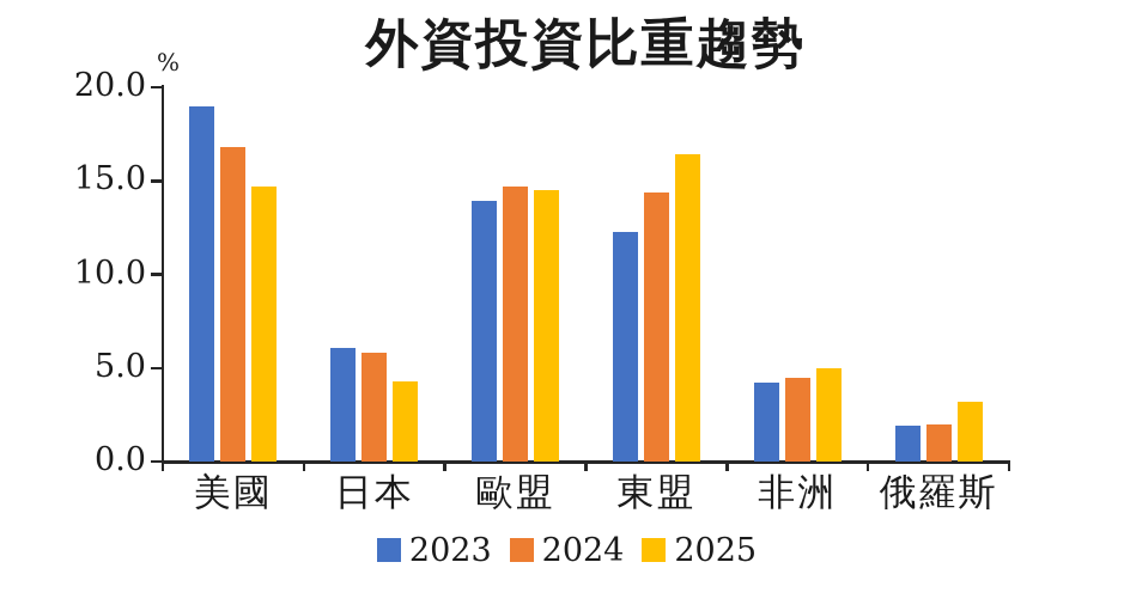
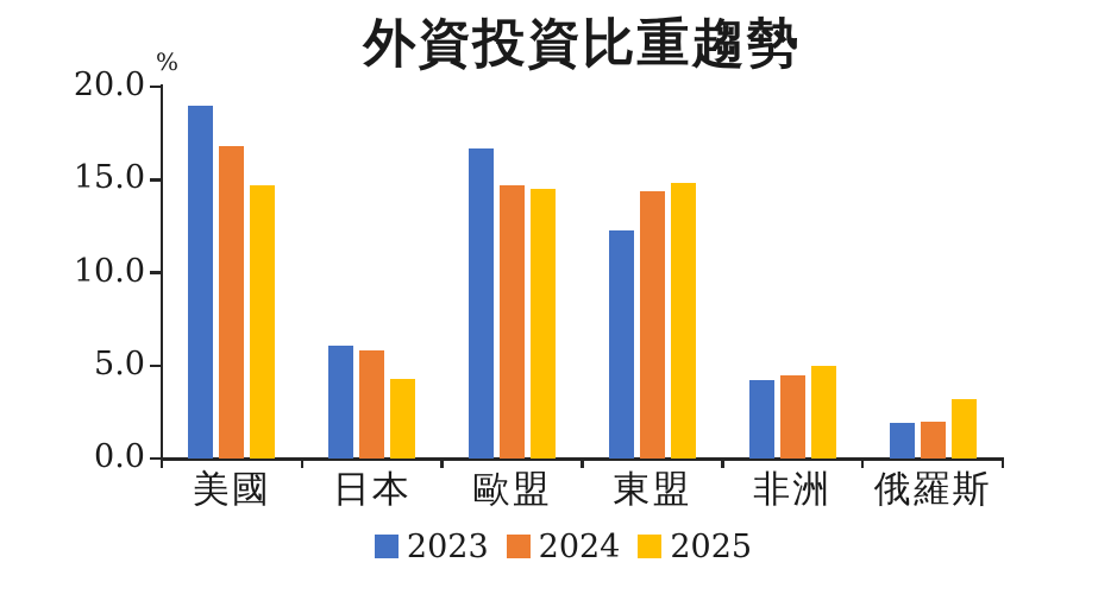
2023/歐盟: 13.9 -> 16.7
2025/東盟: 16.4 -> 14.8
